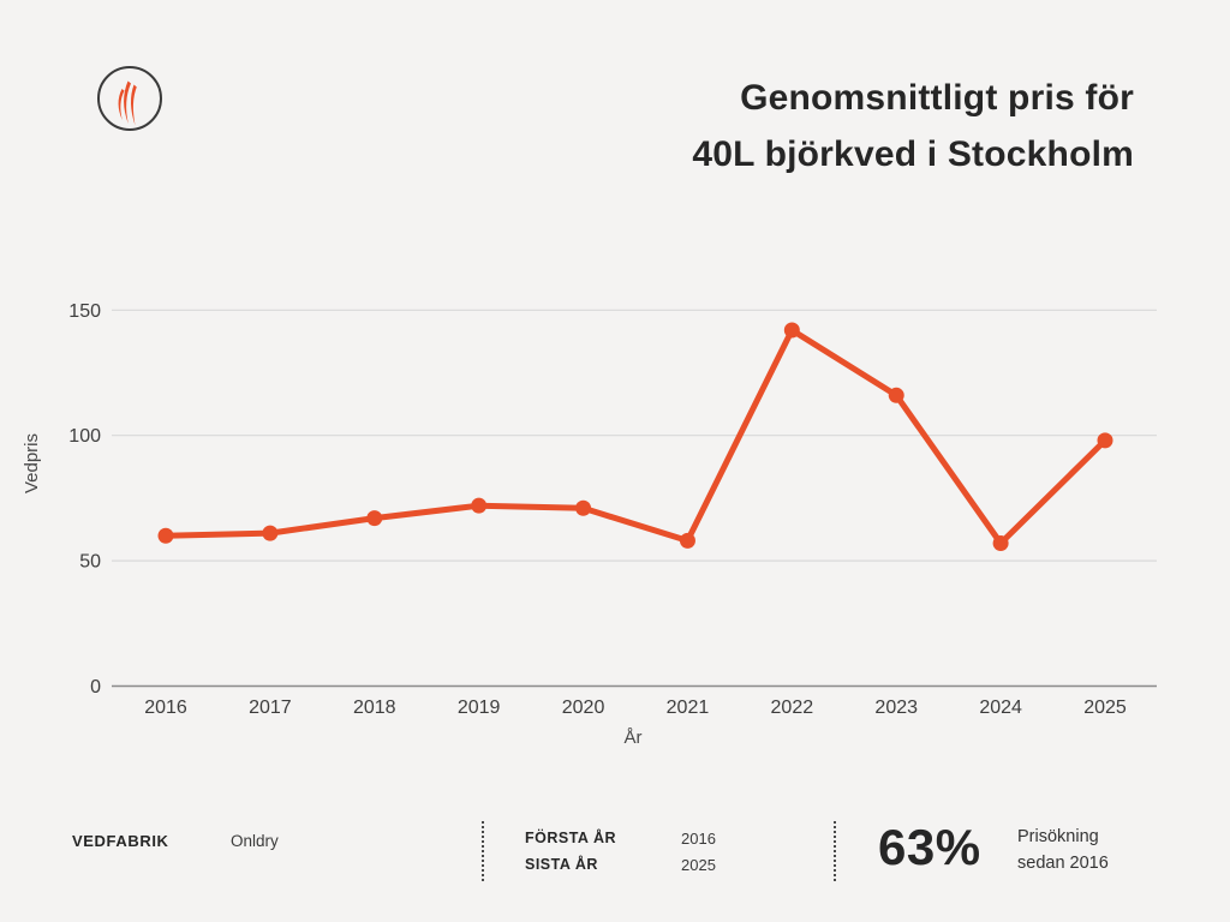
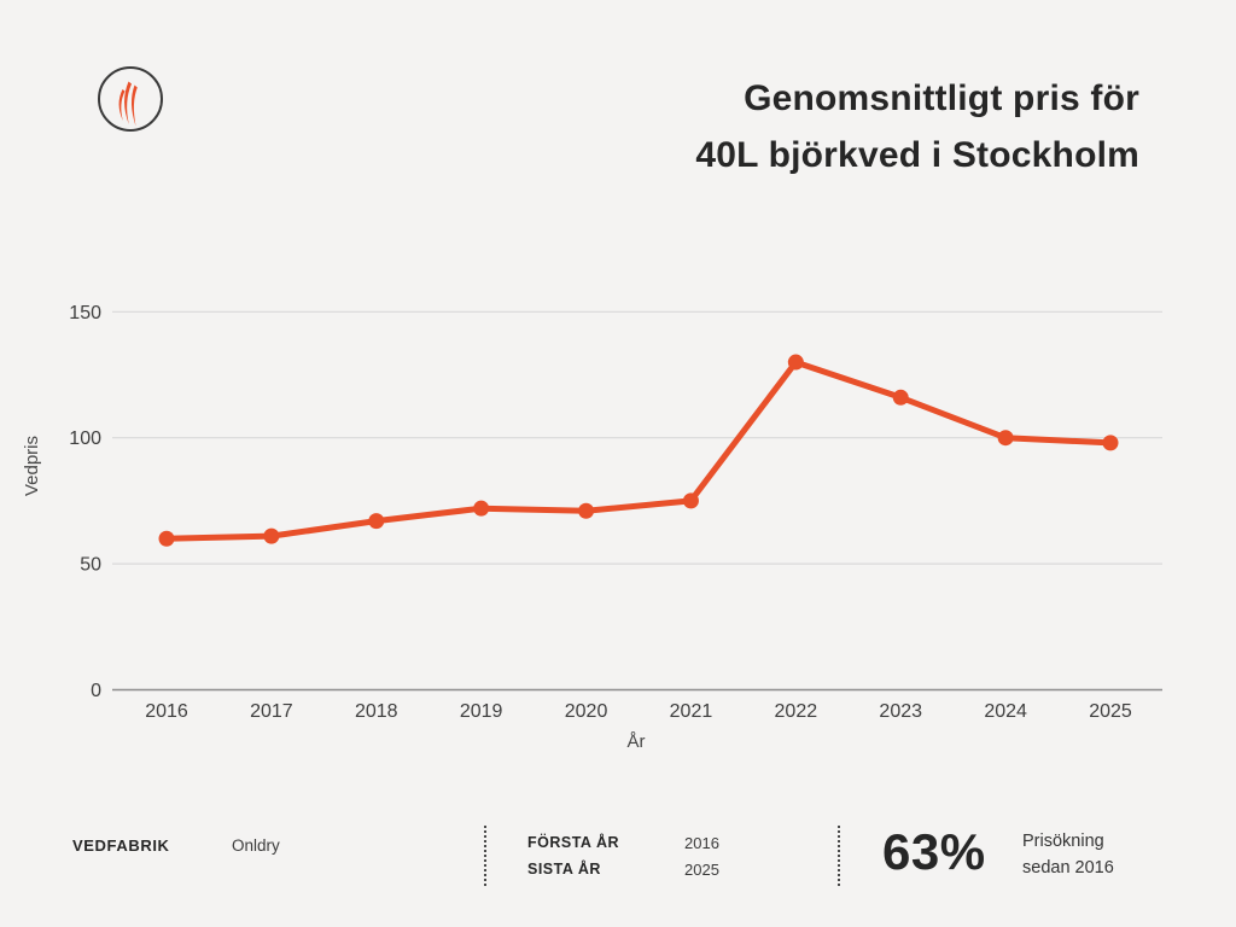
2021: 58 -> 75
2022: 142 -> 130
2024: 57 -> 100
